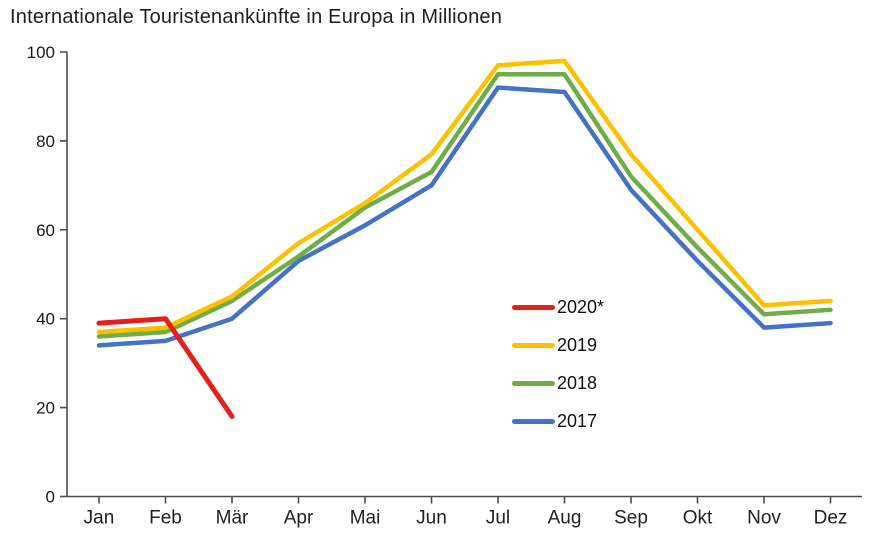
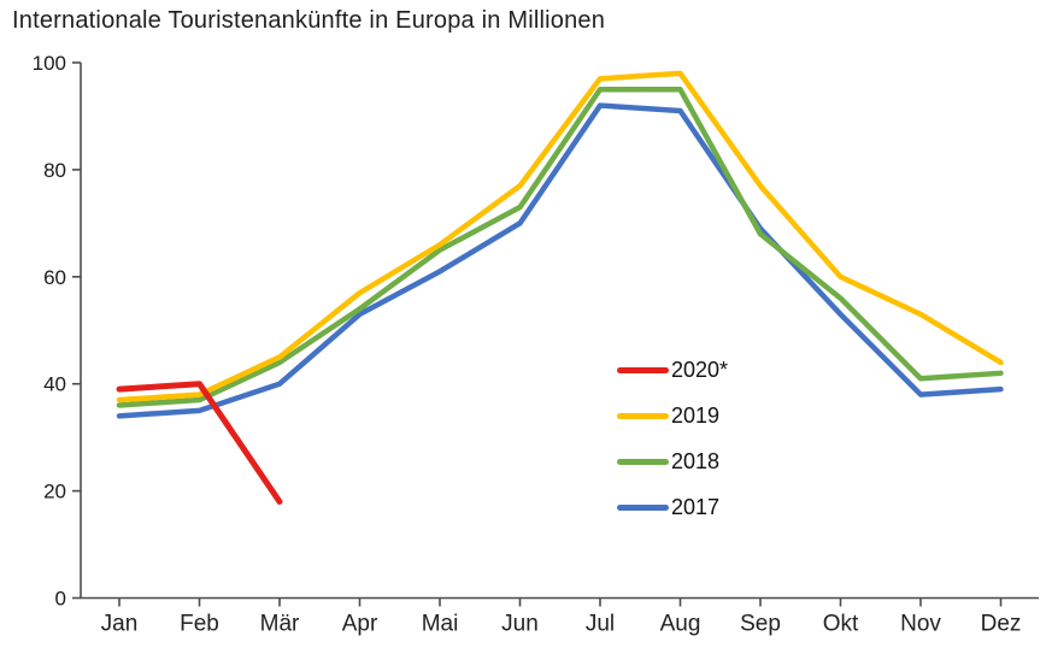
2018/Sep: 72 -> 68
2019/Nov: 43 -> 53
